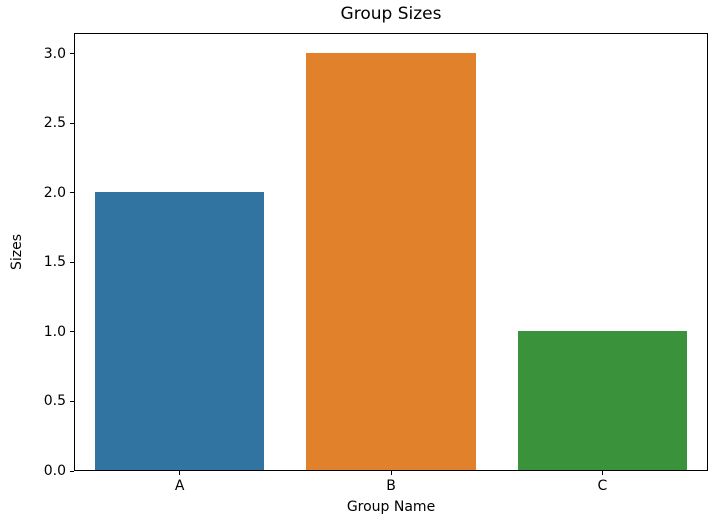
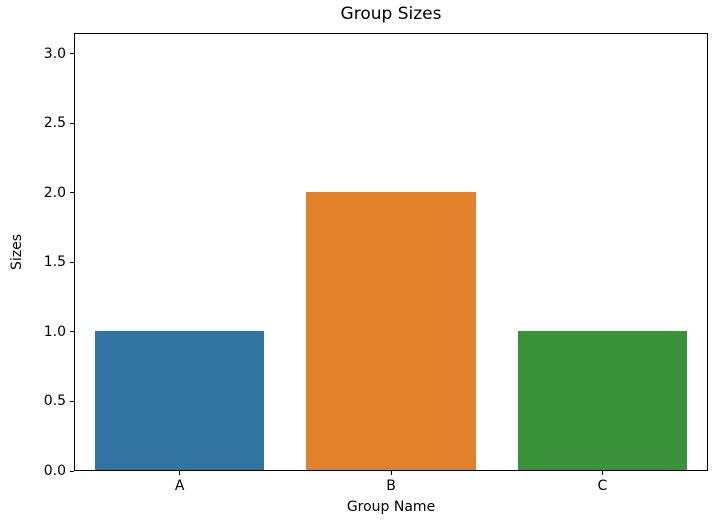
A: 2 -> 1
B: 3 -> 2
